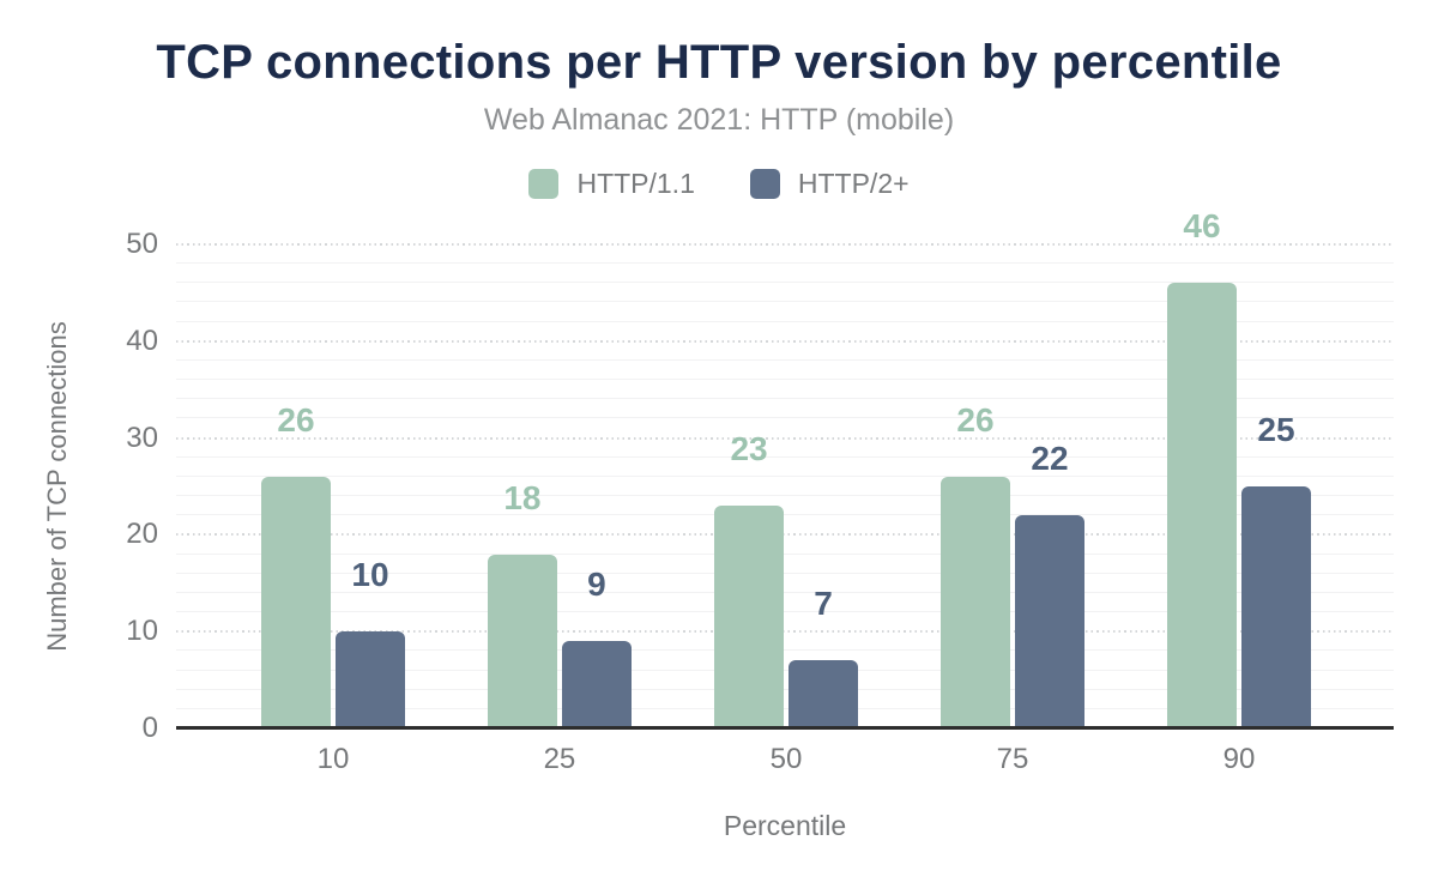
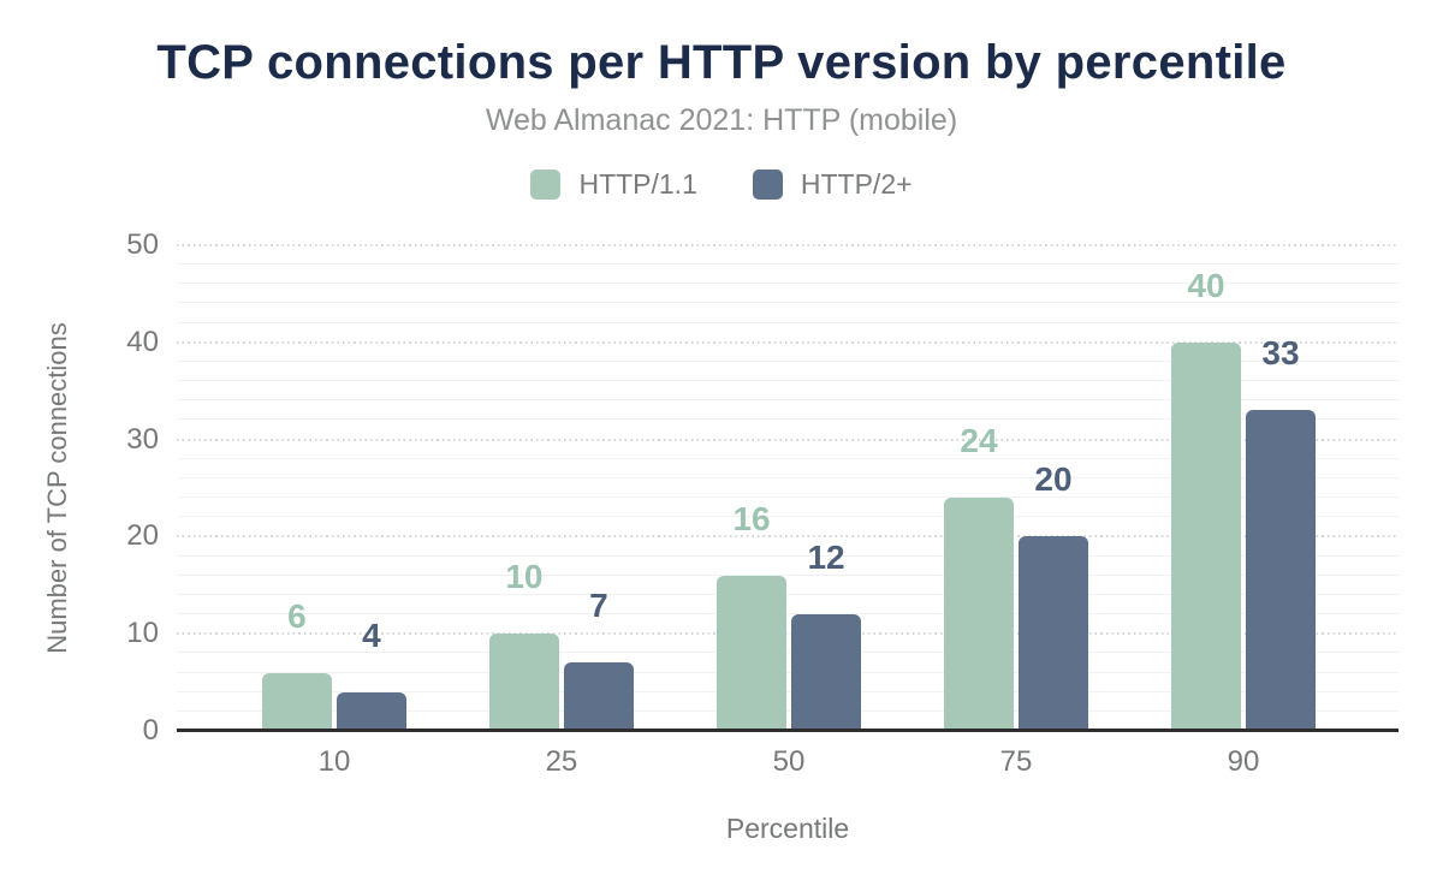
HTTP/1.1/10: 26 -> 6
HTTP/2+/10: 10 -> 4
HTTP/1.1/25: 18 -> 10
HTTP/2+/25: 9 -> 7
HTTP/1.1/50: 23 -> 16
HTTP/2+/50: 7 -> 12
HTTP/1.1/75: 26 -> 24
HTTP/2+/75: 22 -> 20
HTTP/1.1/90: 46 -> 40
HTTP/2+/90: 25 -> 33
